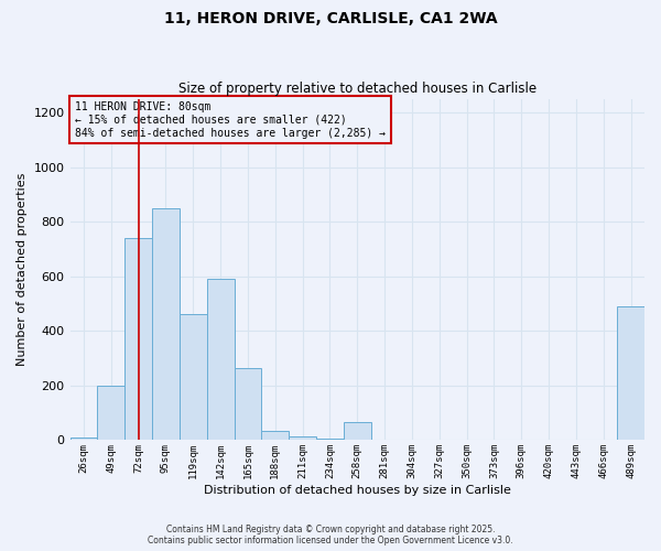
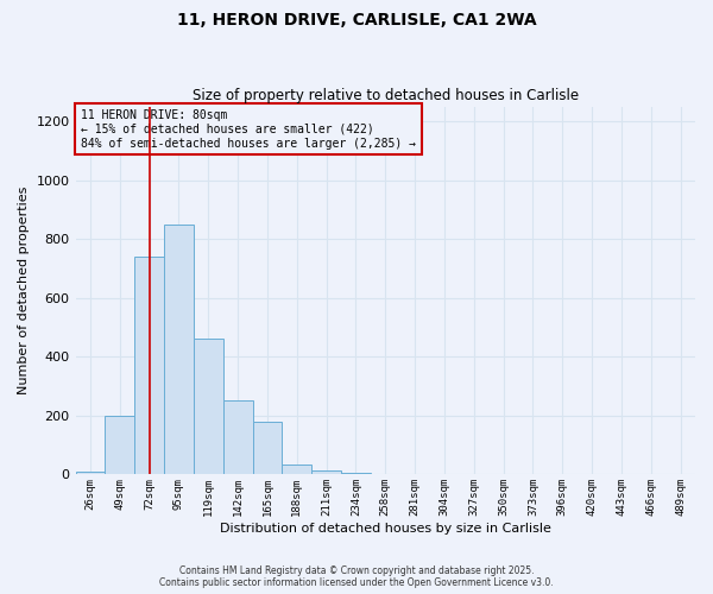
142sqm: 590 -> 250
165sqm: 265 -> 180
258sqm: 65 -> 1
489sqm: 490 -> 1
